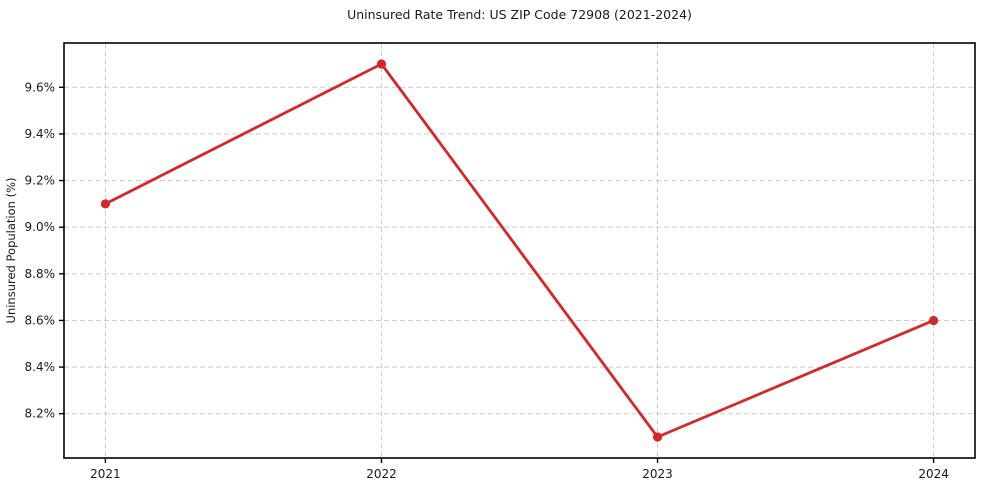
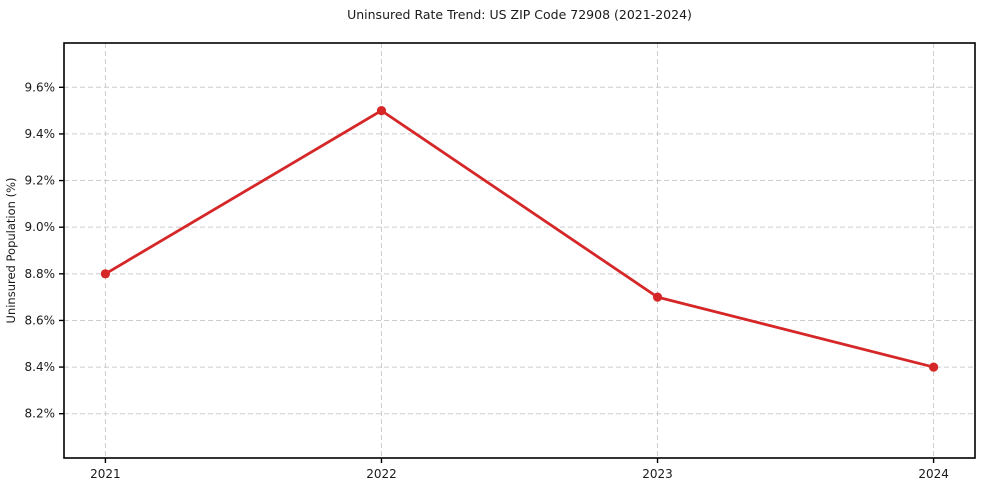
2021: 9.1% -> 8.8%
2022: 9.7% -> 9.5%
2023: 8.1% -> 8.7%
2024: 8.6% -> 8.4%
